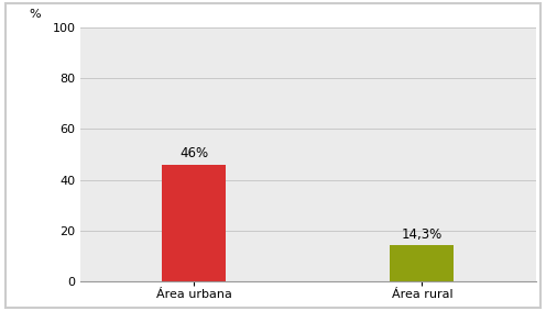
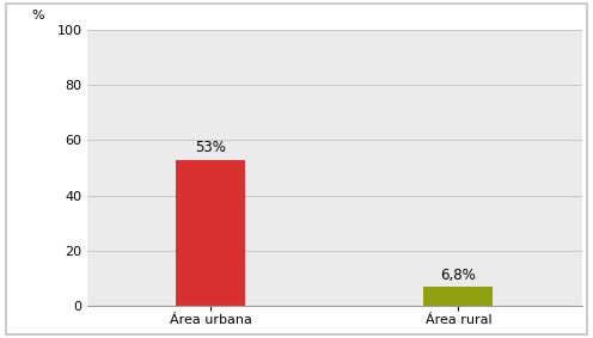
Área urbana: 46% -> 53%
Área rural: 14,3% -> 6,8%
